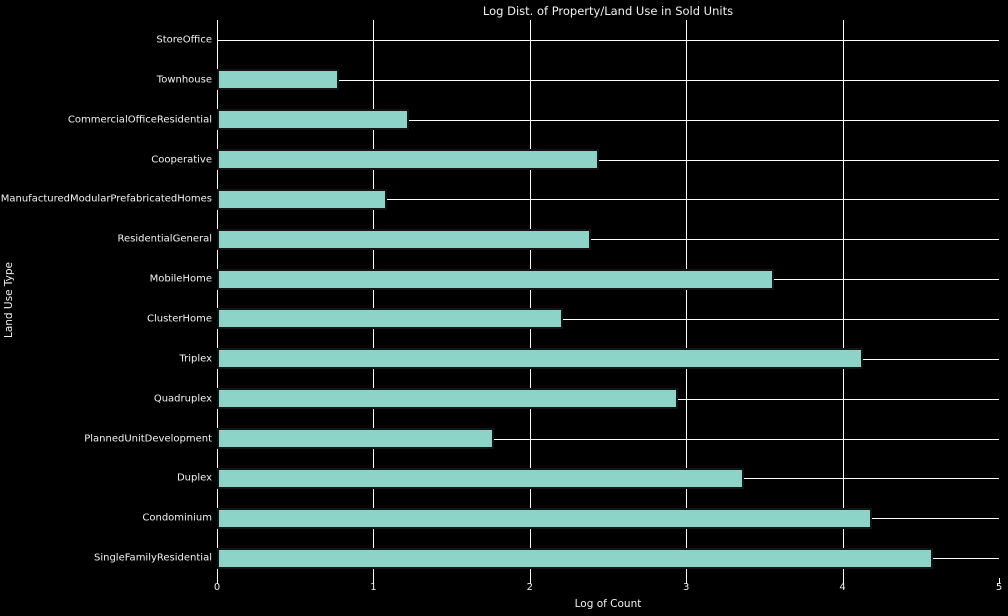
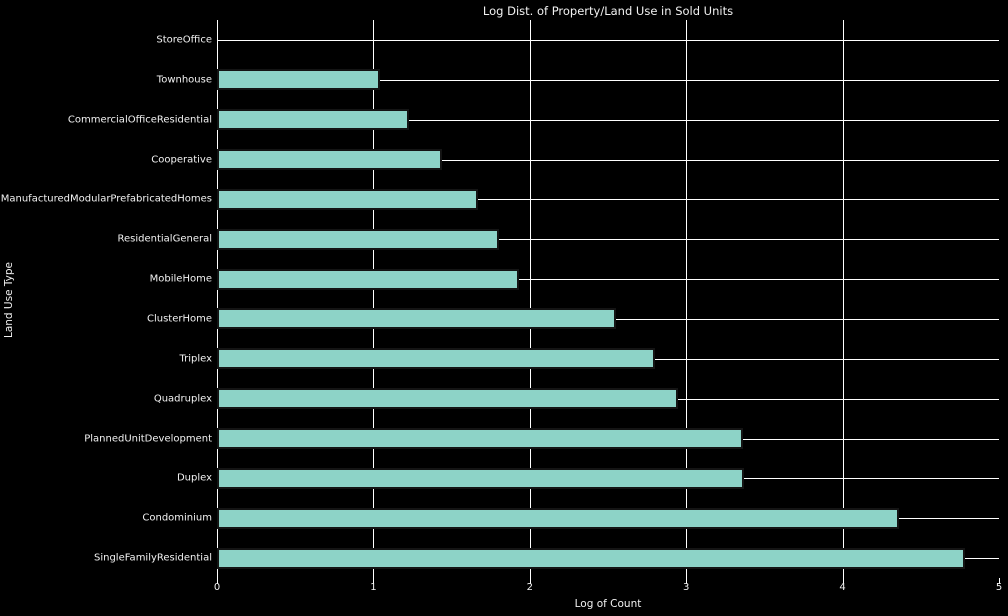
Townhouse: 0.78 -> 1.04
Cooperative: 2.44 -> 1.44
ManufacturedModularPrefabricatedHomes: 1.09 -> 1.67
ResidentialGeneral: 2.39 -> 1.80
MobileHome: 3.56 -> 1.93
ClusterHome: 2.21 -> 2.55
Triplex: 4.13 -> 2.80
PlannedUnitDevelopment: 1.77 -> 3.36
Condominium: 4.19 -> 4.36
SingleFamilyResidential: 4.58 -> 4.78
